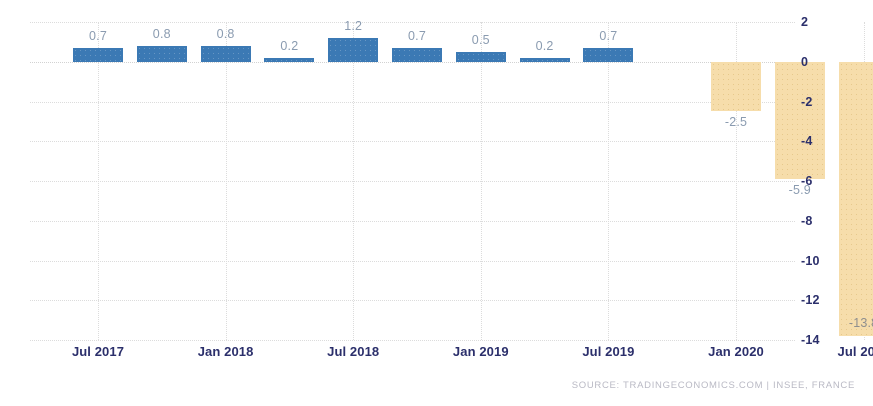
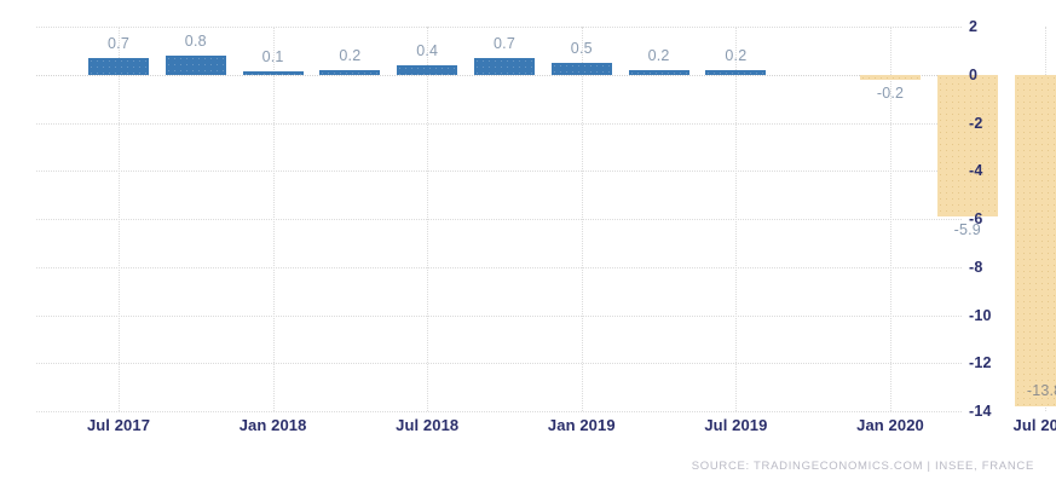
Jan 2018: 0.8 -> 0.1
Jul 2018: 1.2 -> 0.4
Jul 2019: 0.7 -> 0.2
Jan 2020: -2.5 -> -0.2
